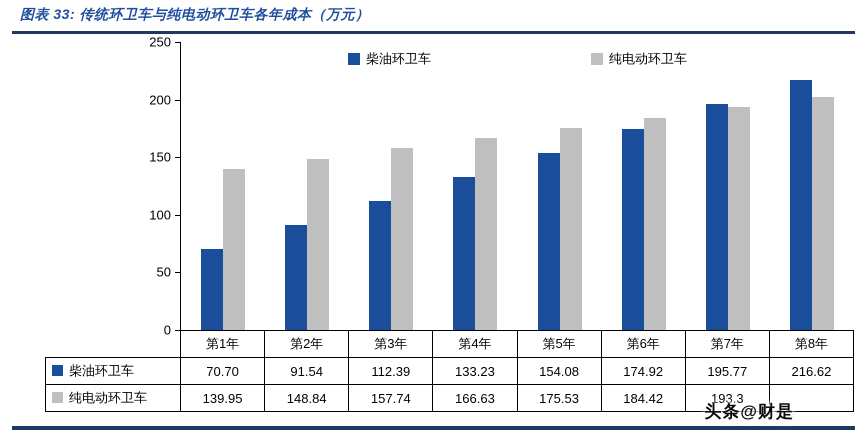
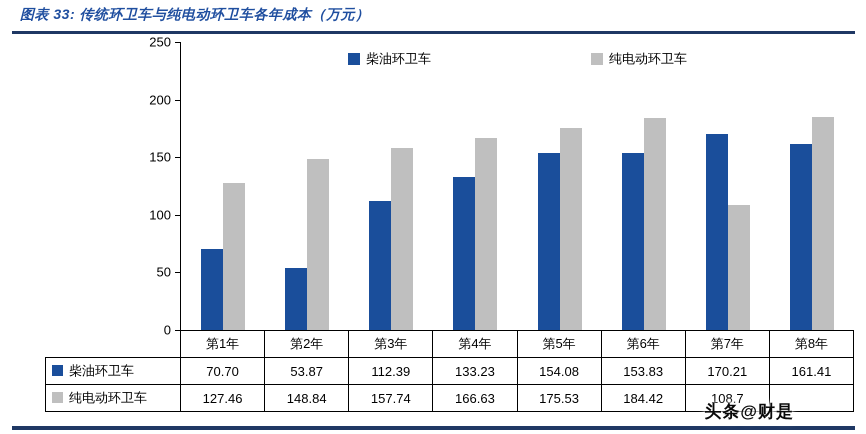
纯电动环卫车/第1年: 139.95 -> 127.46
柴油环卫车/第2年: 91.54 -> 53.87
柴油环卫车/第6年: 174.92 -> 153.83
柴油环卫车/第7年: 195.77 -> 170.21
纯电动环卫车/第7年: 193.3 -> 108.7
柴油环卫车/第8年: 216.62 -> 161.41
纯电动环卫车/第8年: 202 -> 185
